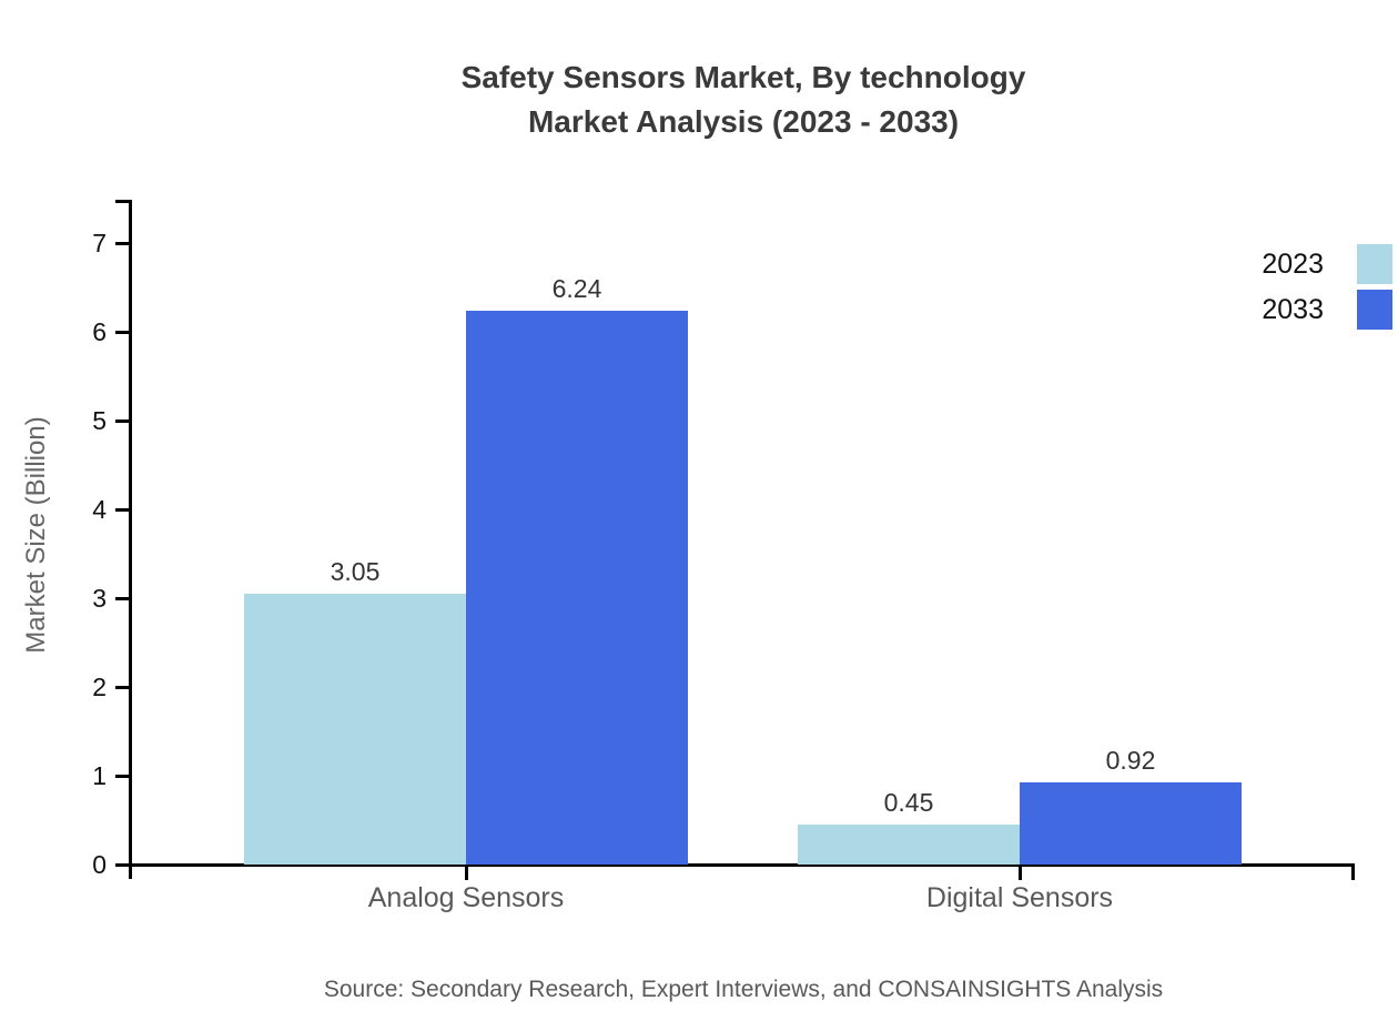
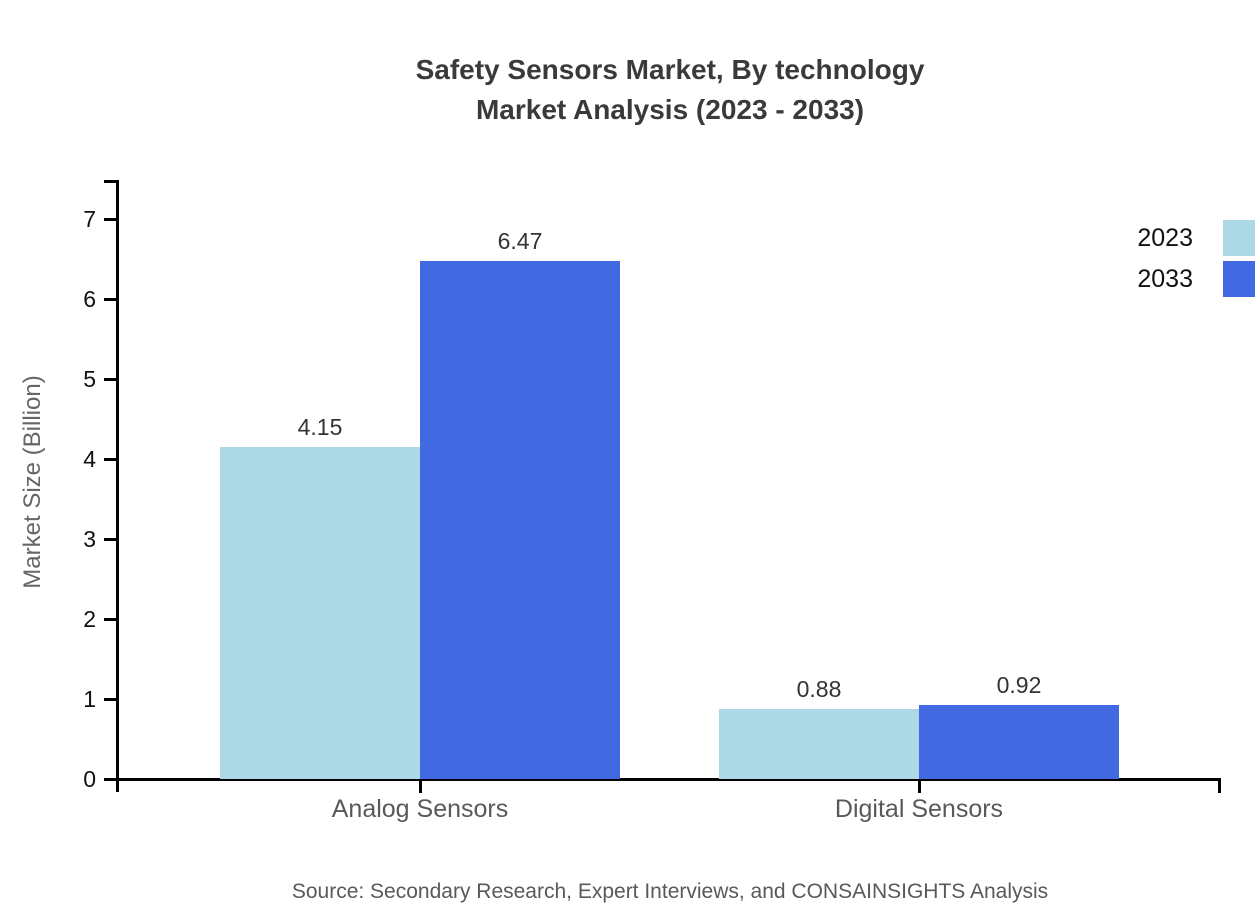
2023/Analog Sensors: 3.05 -> 4.15
2033/Analog Sensors: 6.24 -> 6.47
2023/Digital Sensors: 0.45 -> 0.88
